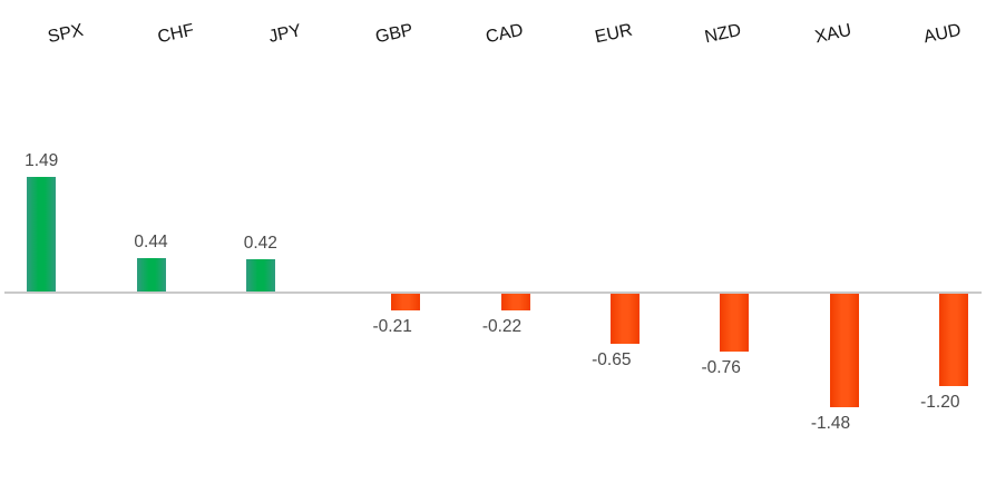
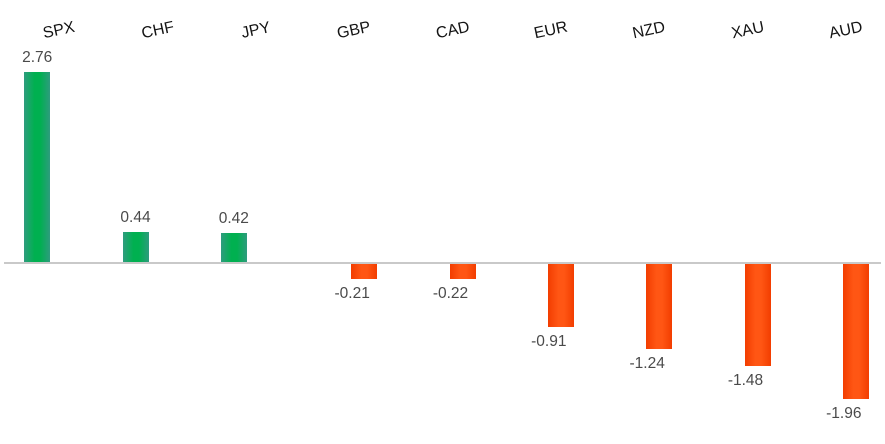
SPX: 1.49 -> 2.76
EUR: -0.65 -> -0.91
NZD: -0.76 -> -1.24
AUD: -1.20 -> -1.96
